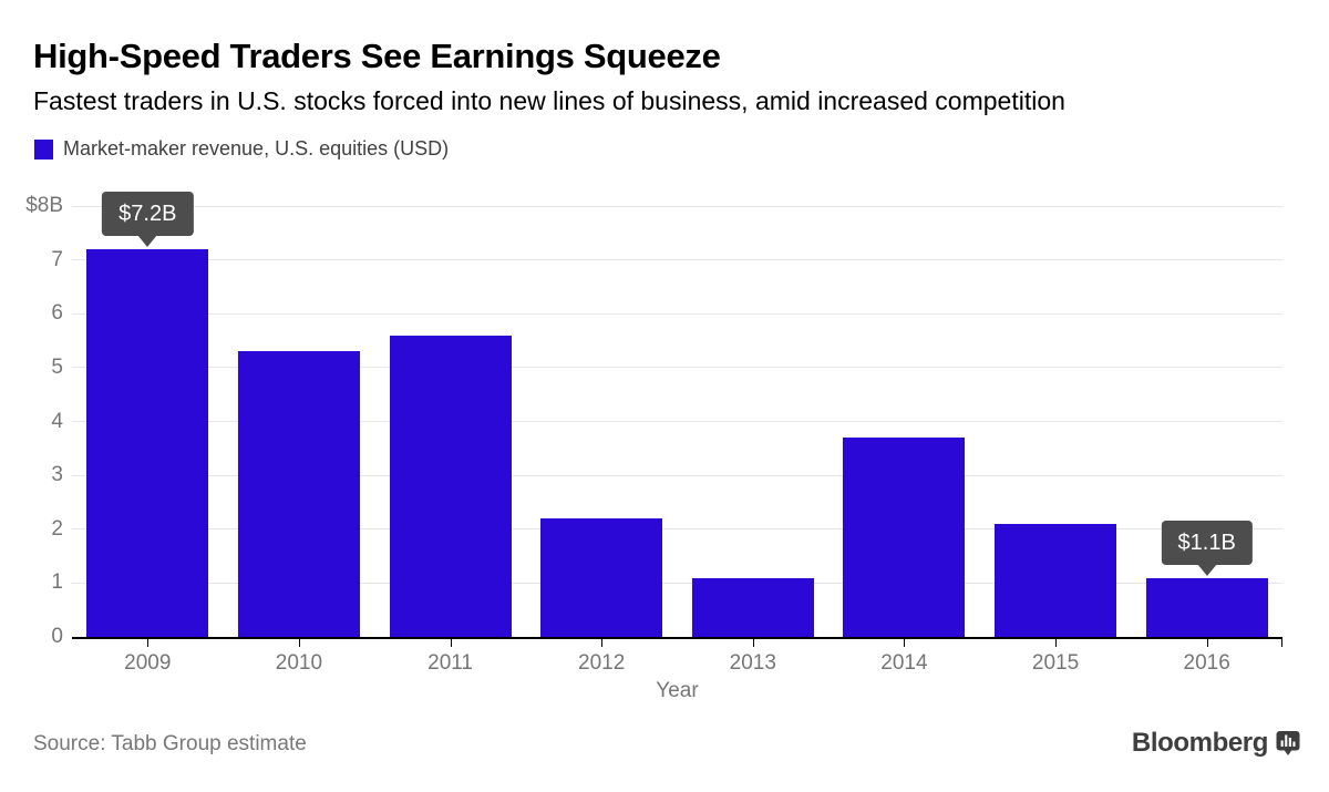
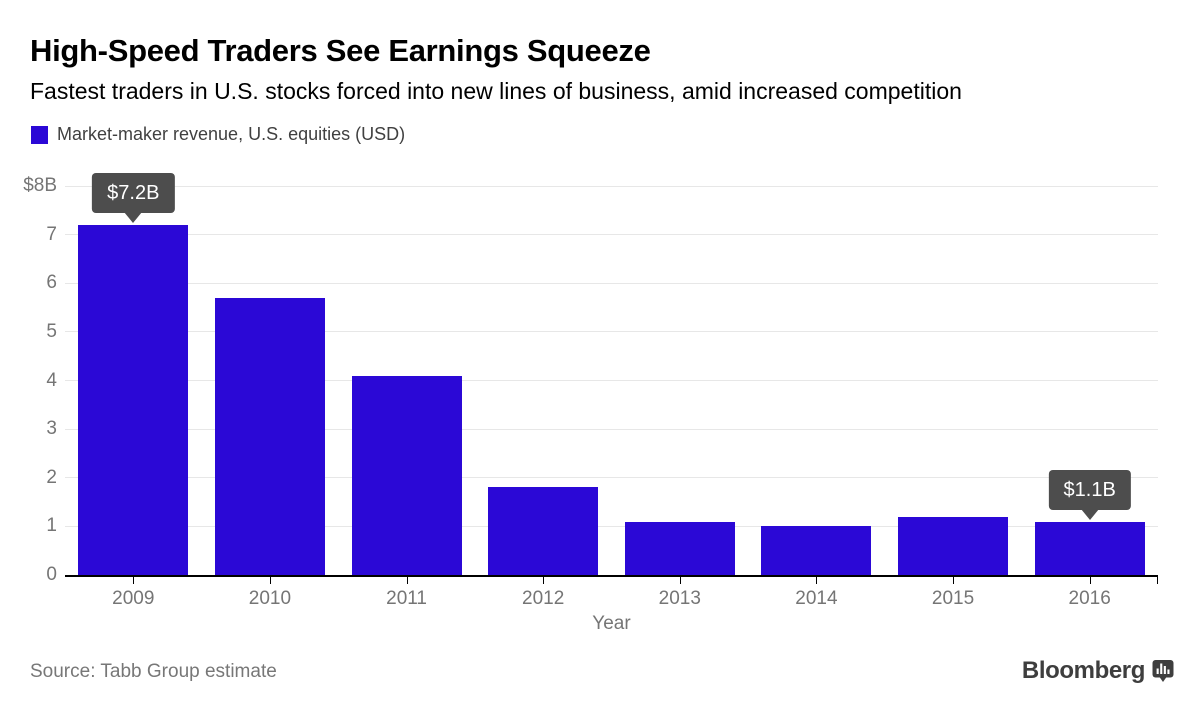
2010: $5.3B -> $5.7B
2011: $5.6B -> $4.1B
2012: $2.2B -> $1.8B
2014: $3.7B -> $1.0B
2015: $2.1B -> $1.2B
